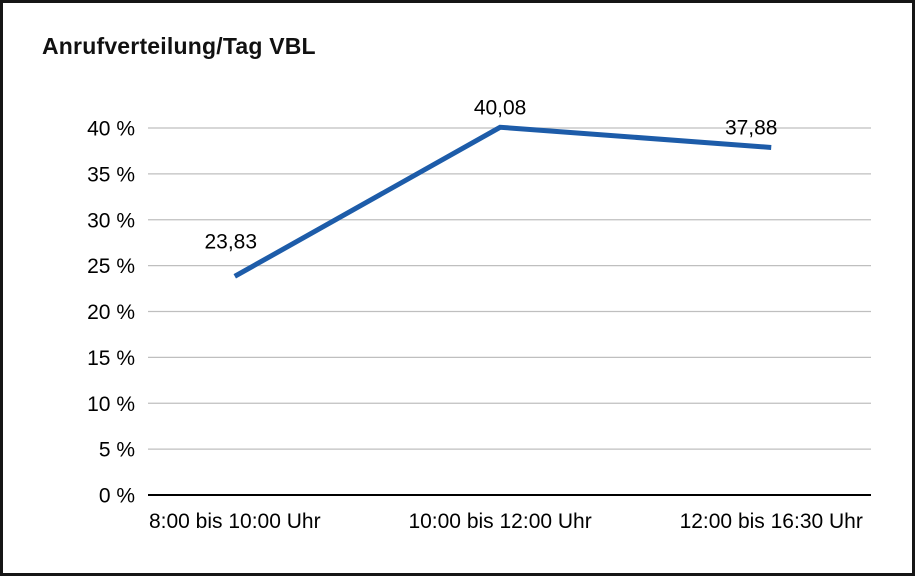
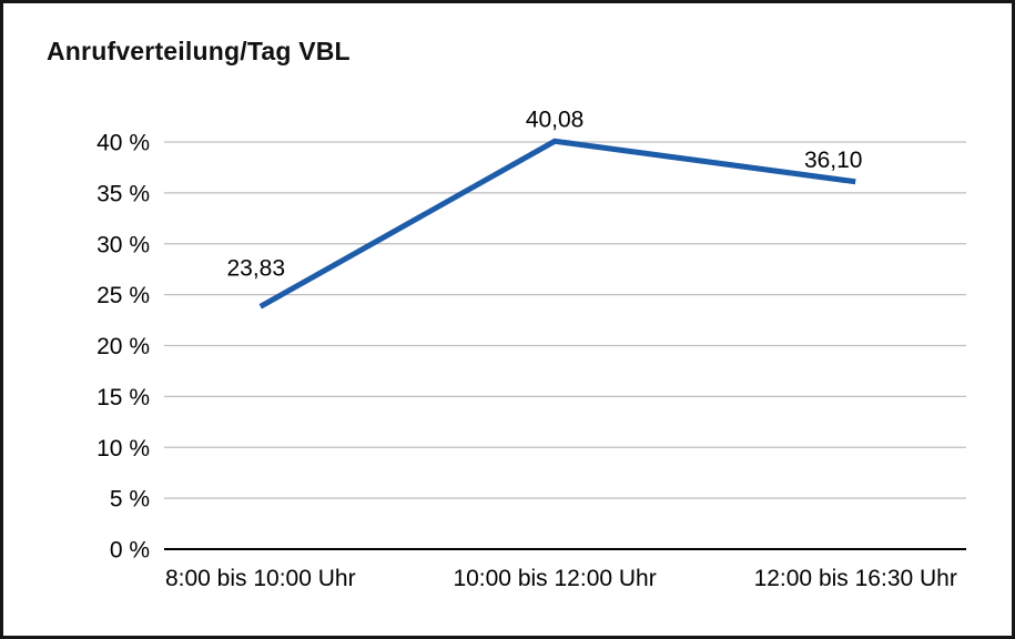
12:00 bis 16:30 Uhr: 37,88 -> 36,10
